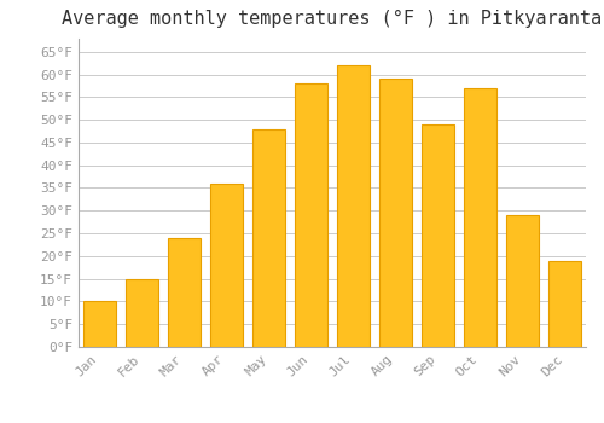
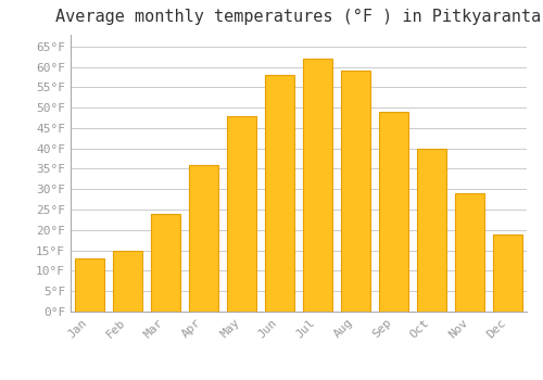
Jan: 10°F -> 13°F
Oct: 57°F -> 40°F
